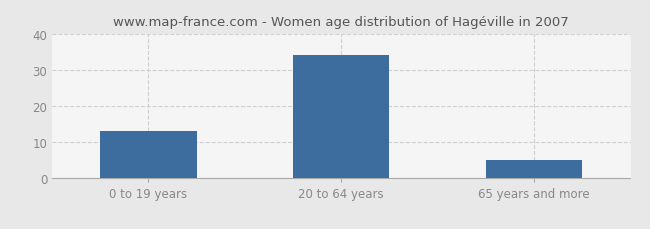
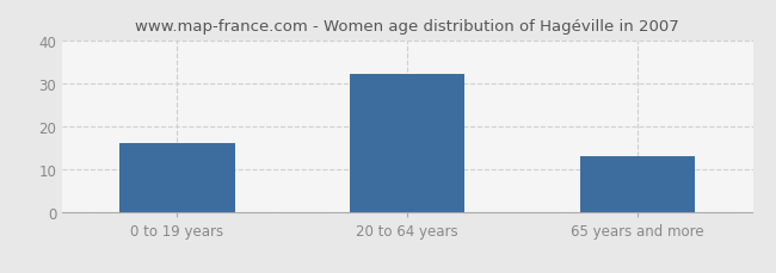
0 to 19 years: 13 -> 16
20 to 64 years: 34 -> 32
65 years and more: 5 -> 13
